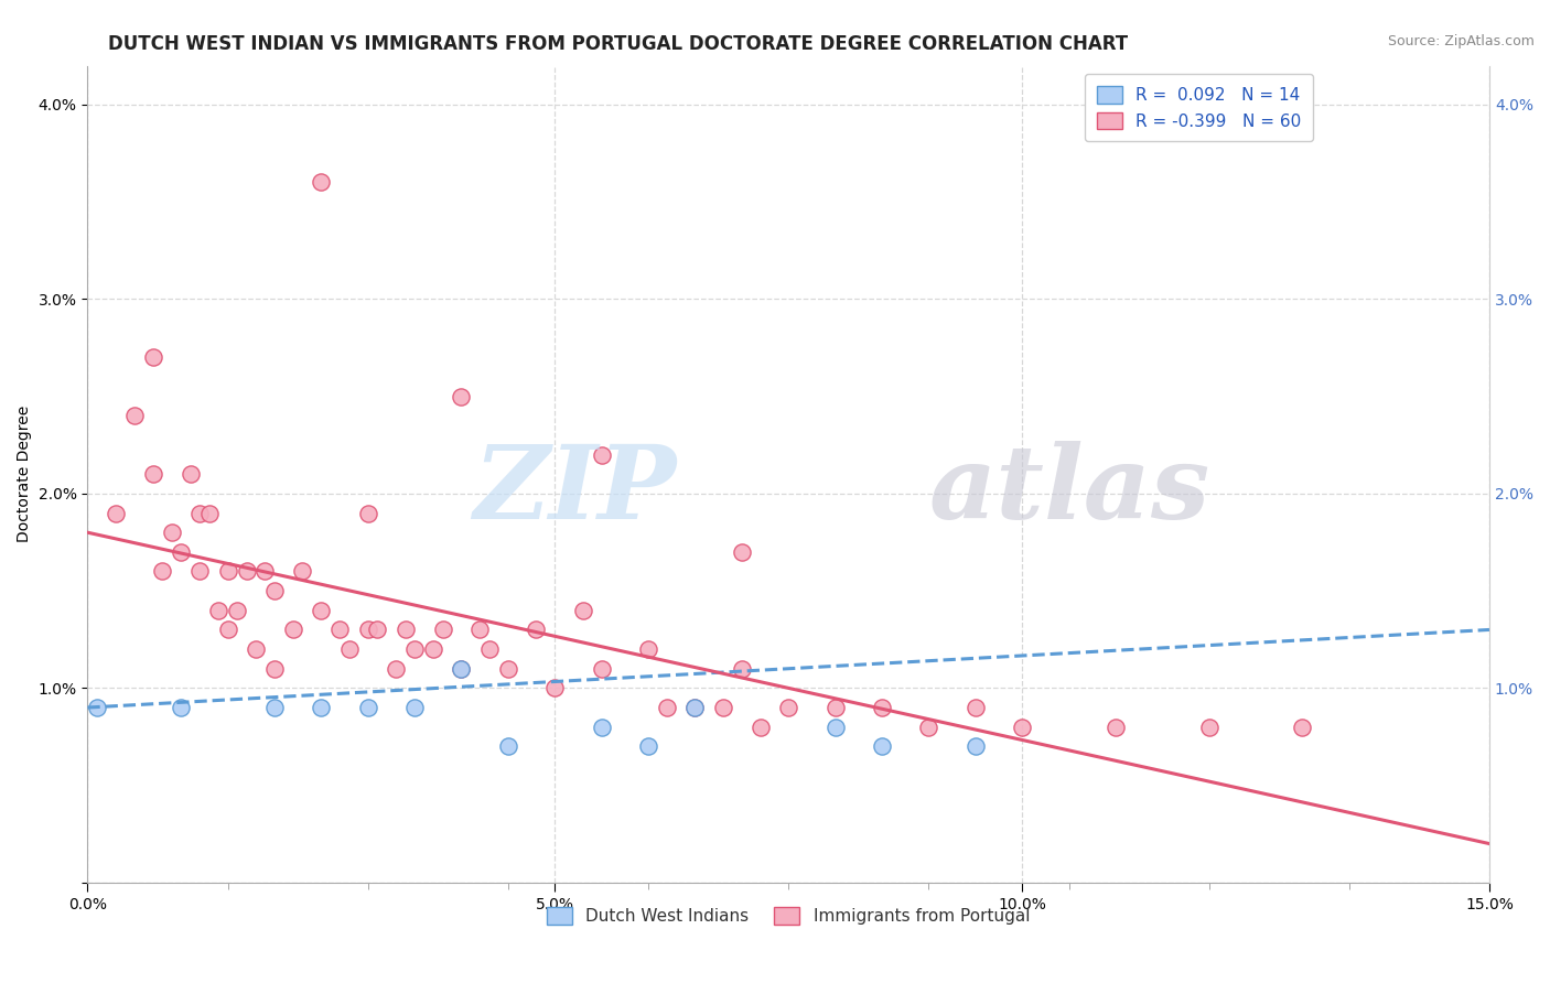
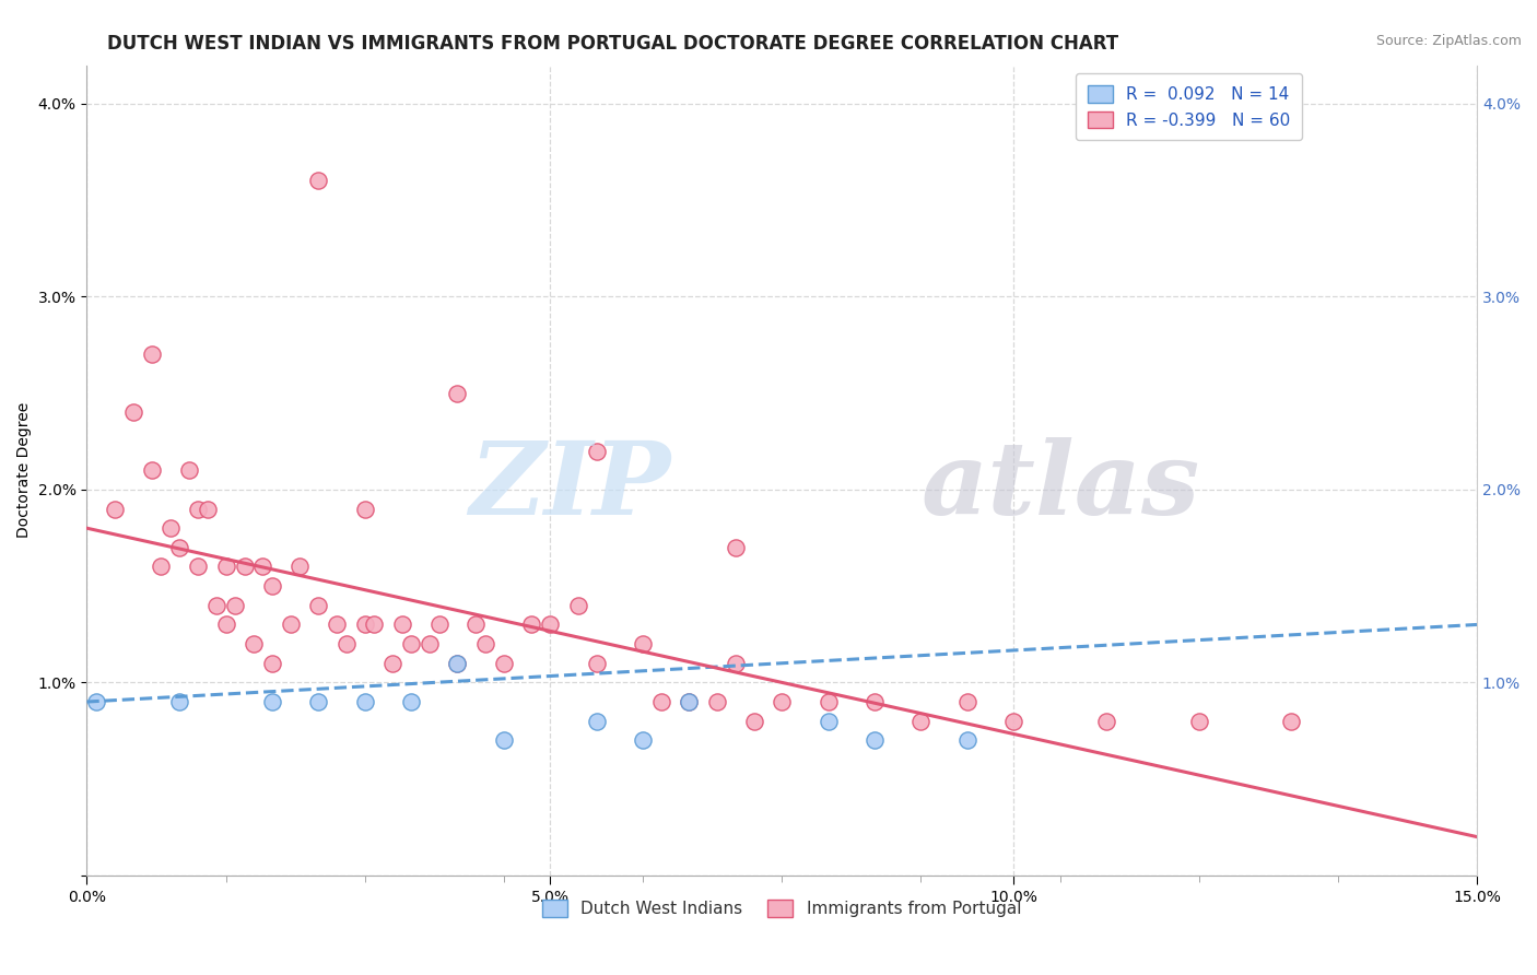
Immigrants from Portugal/5.0%: 1.0% -> 1.3%
